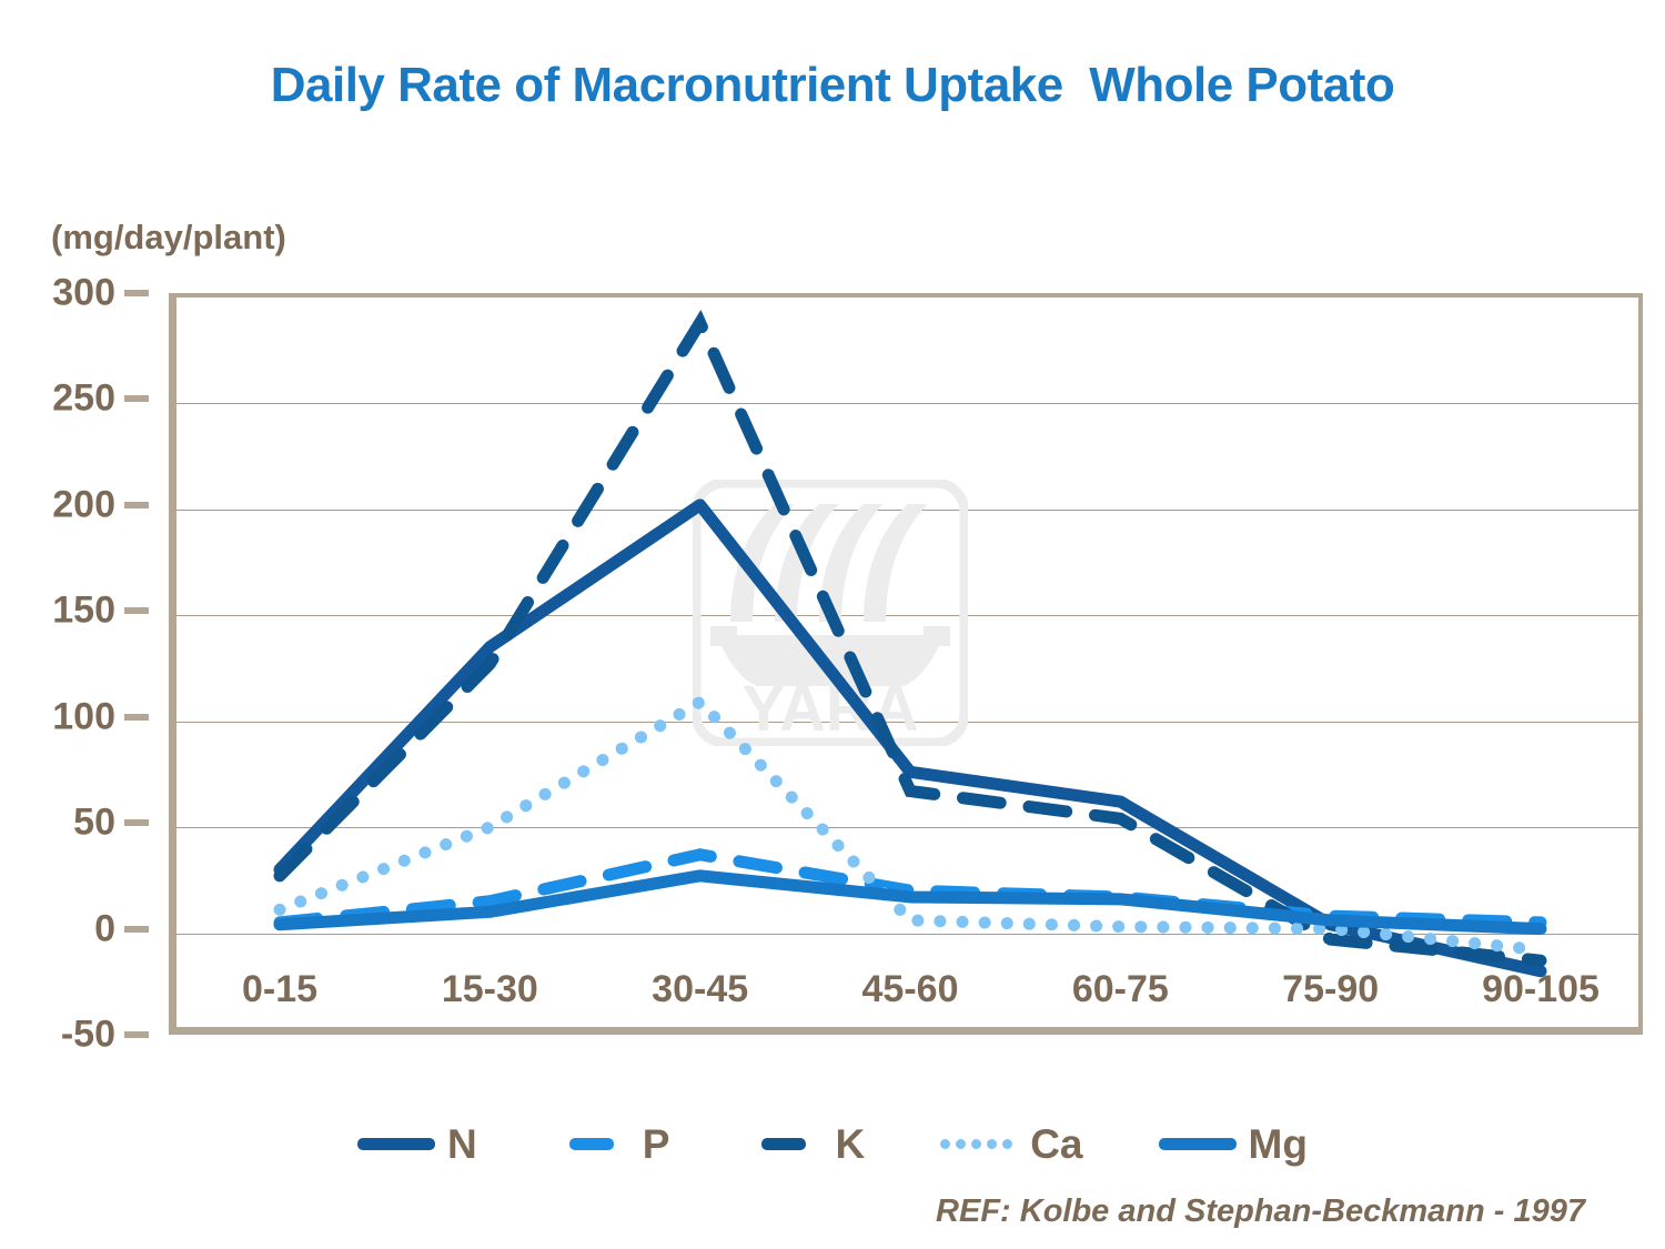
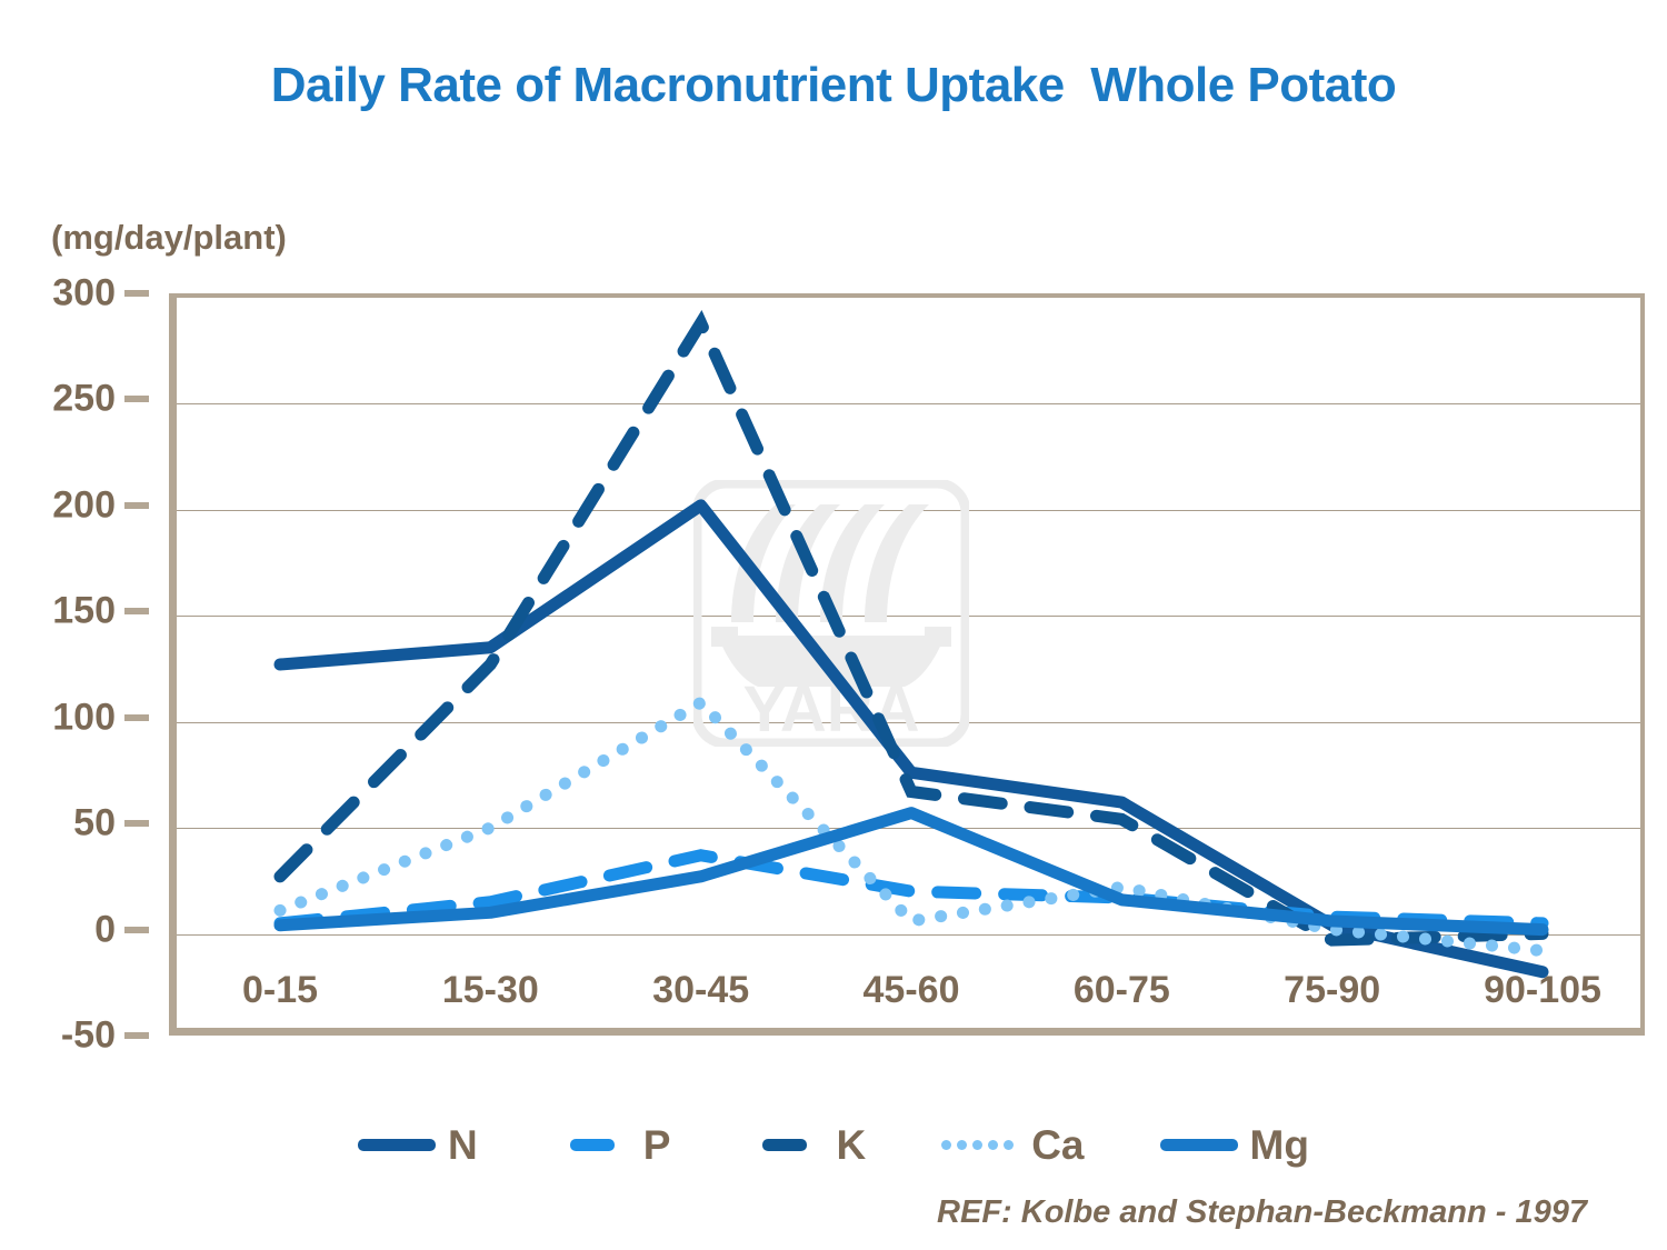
N/0-15: 28 -> 125
Mg/45-60: 15 -> 55
Ca/60-75: 1 -> 20
K/90-105: -15 -> -2
